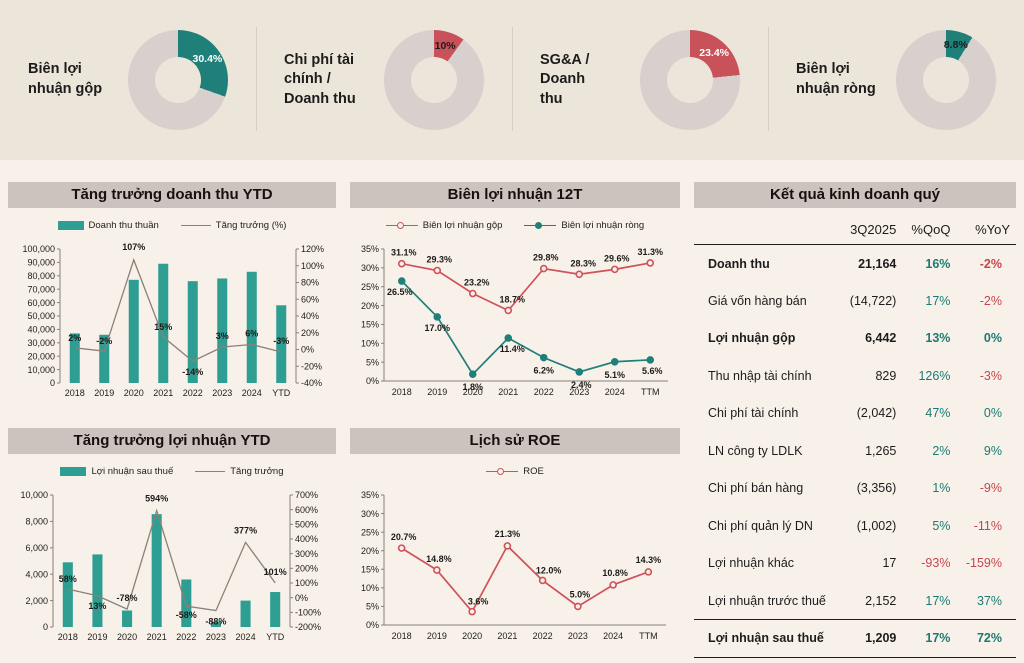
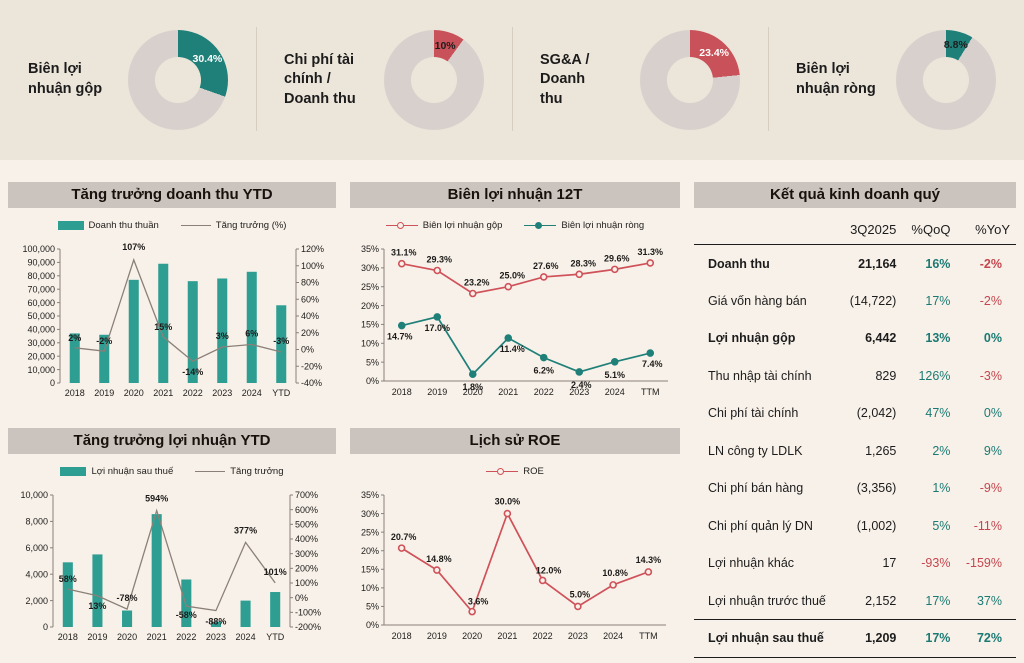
Biên lợi nhuận 12T/Biên lợi nhuận ròng/2018: 26.5% -> 14.7%
Biên lợi nhuận 12T/Biên lợi nhuận gộp/2021: 18.7% -> 25.0%
Biên lợi nhuận 12T/Biên lợi nhuận gộp/2022: 29.8% -> 27.6%
Biên lợi nhuận 12T/Biên lợi nhuận ròng/TTM: 5.6% -> 7.4%
Lịch sử ROE/2021: 21.3% -> 30.0%
